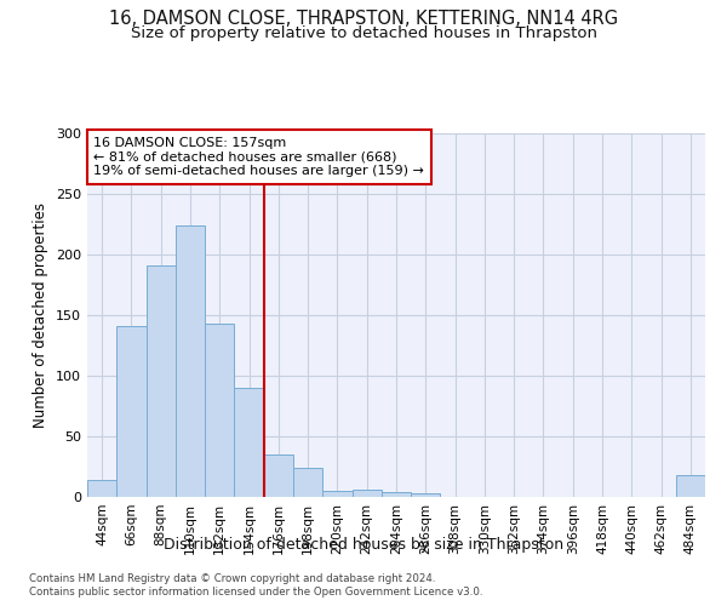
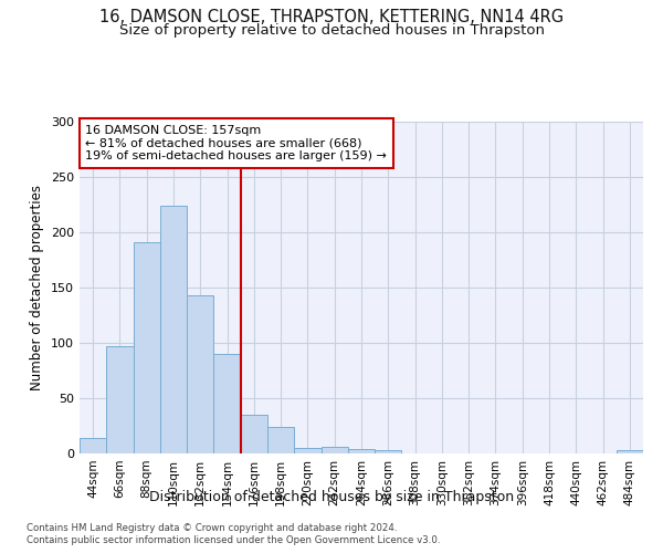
66sqm: 141 -> 97
484sqm: 18 -> 3
